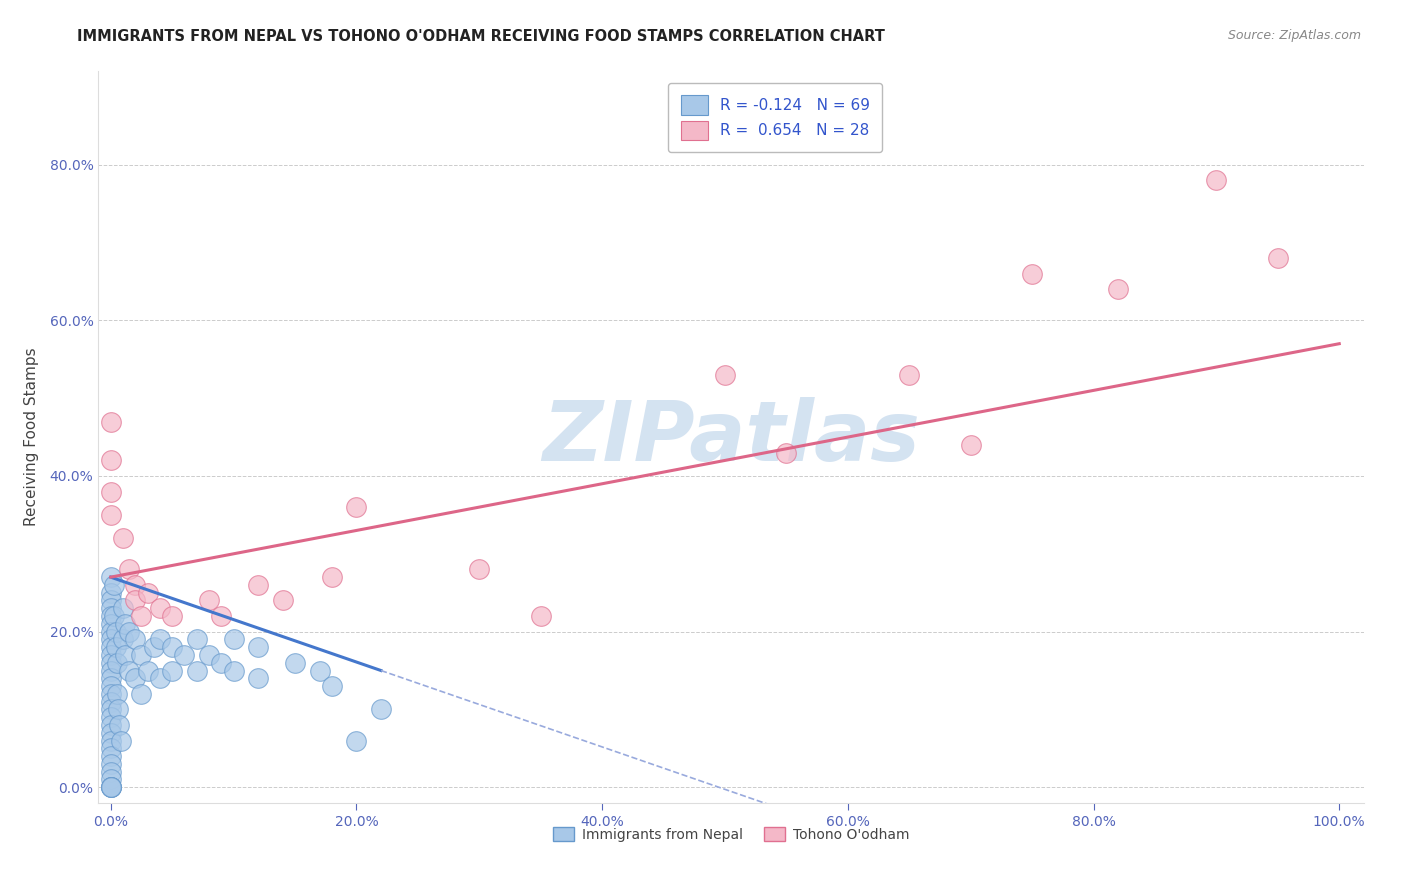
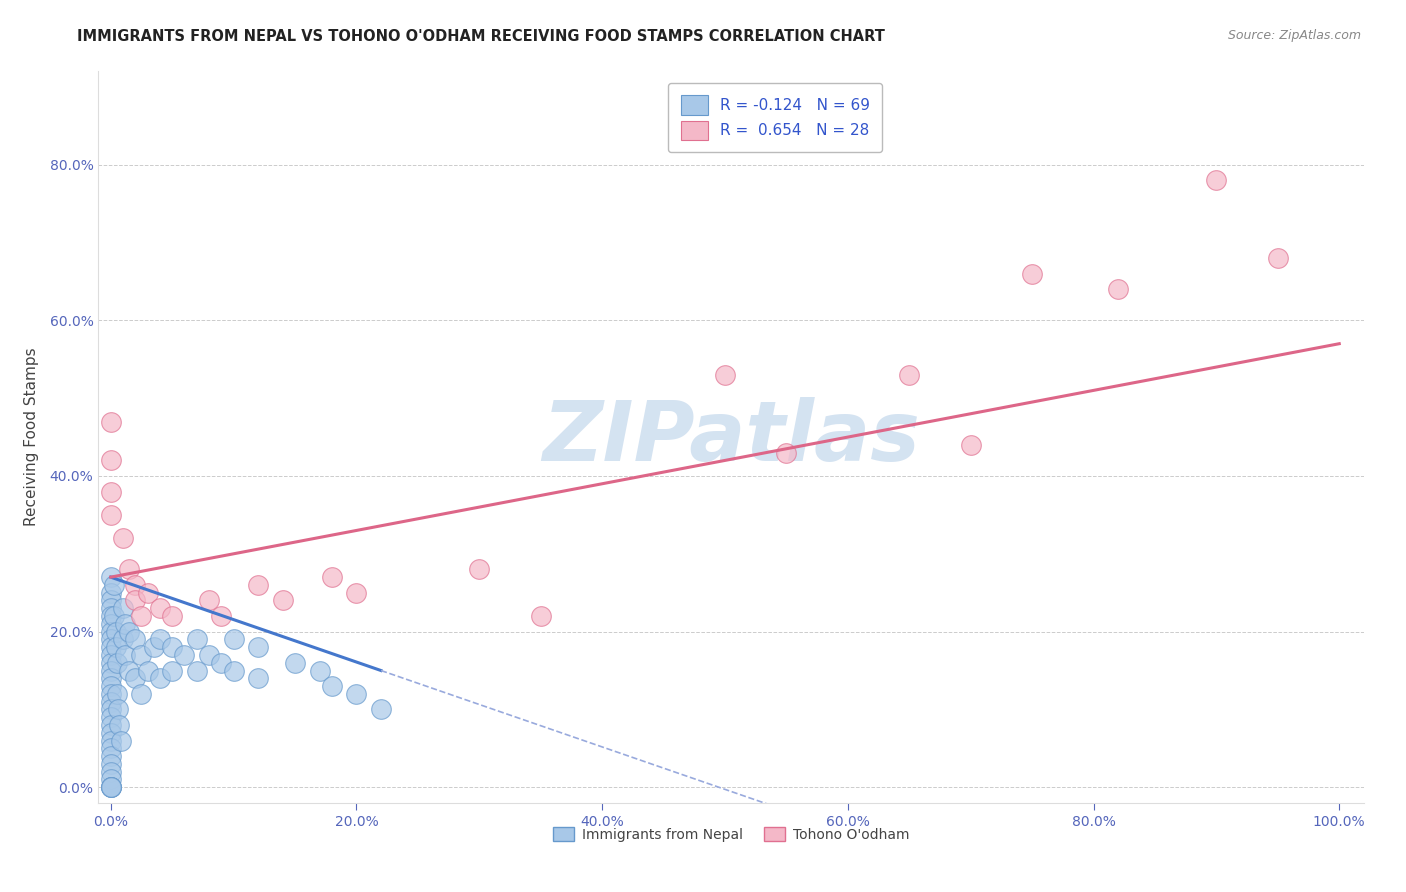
Immigrants from Nepal/20.0%: 6% -> 12%
Tohono O'odham/20.0%: 36% -> 25%
